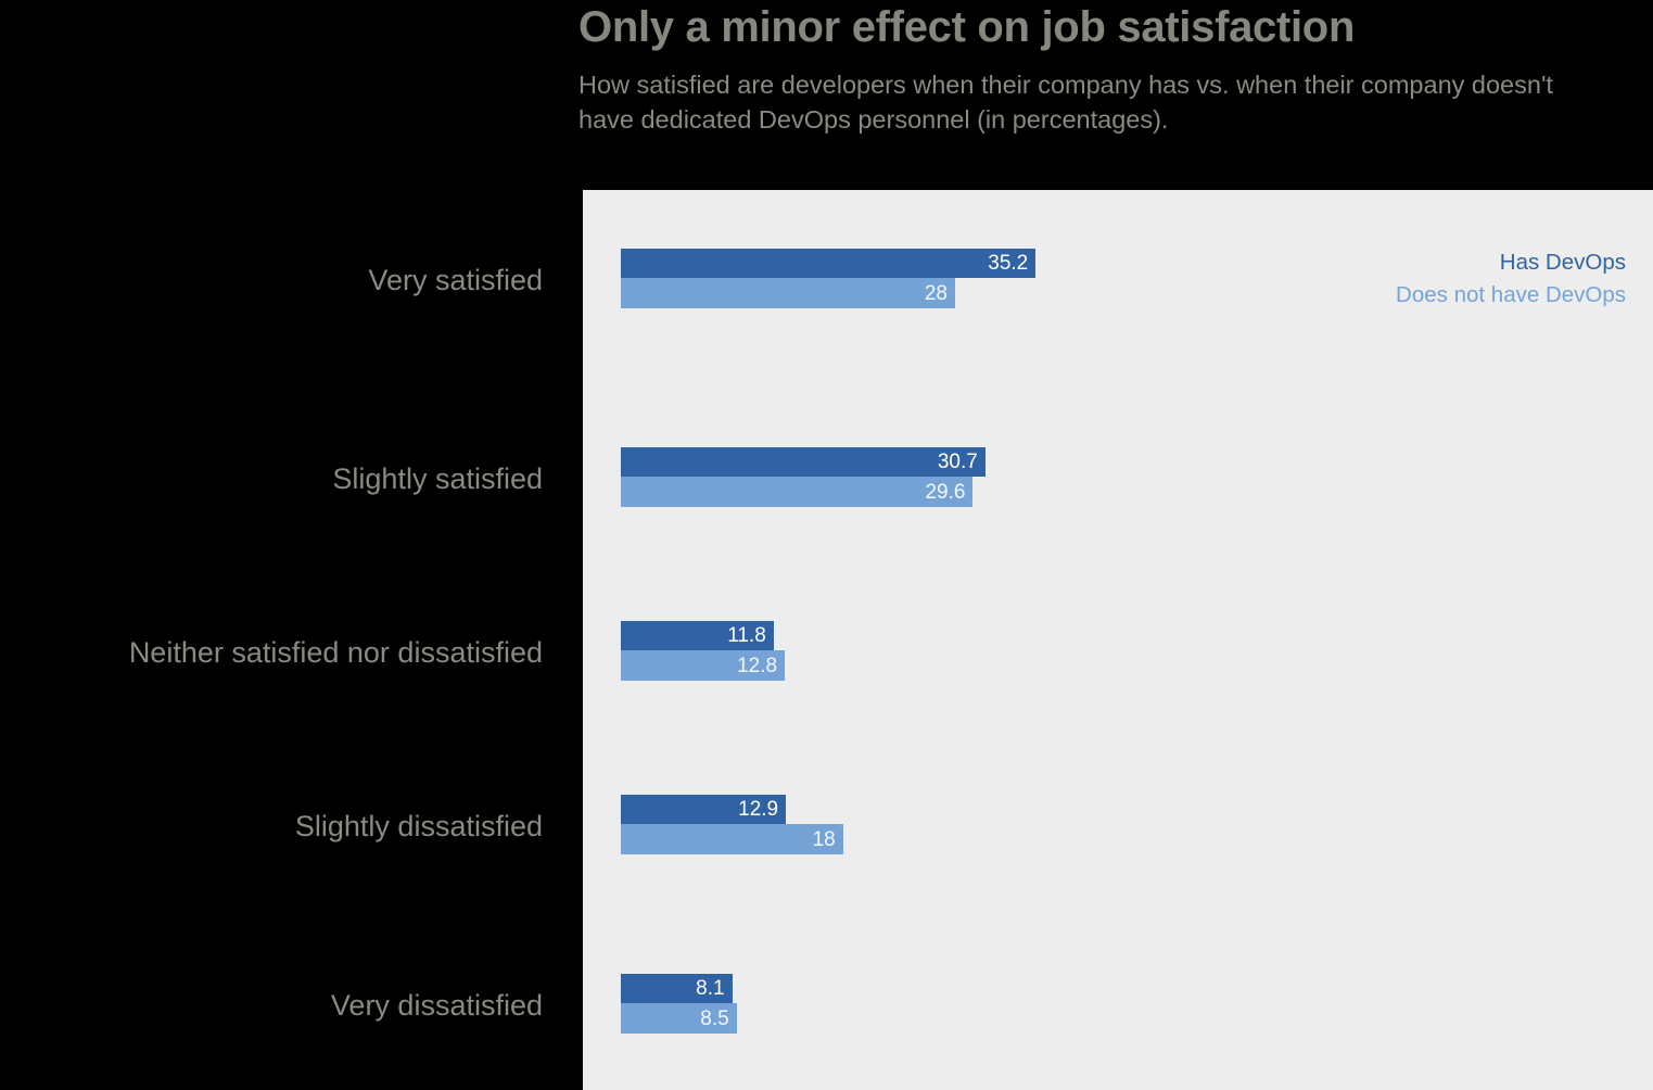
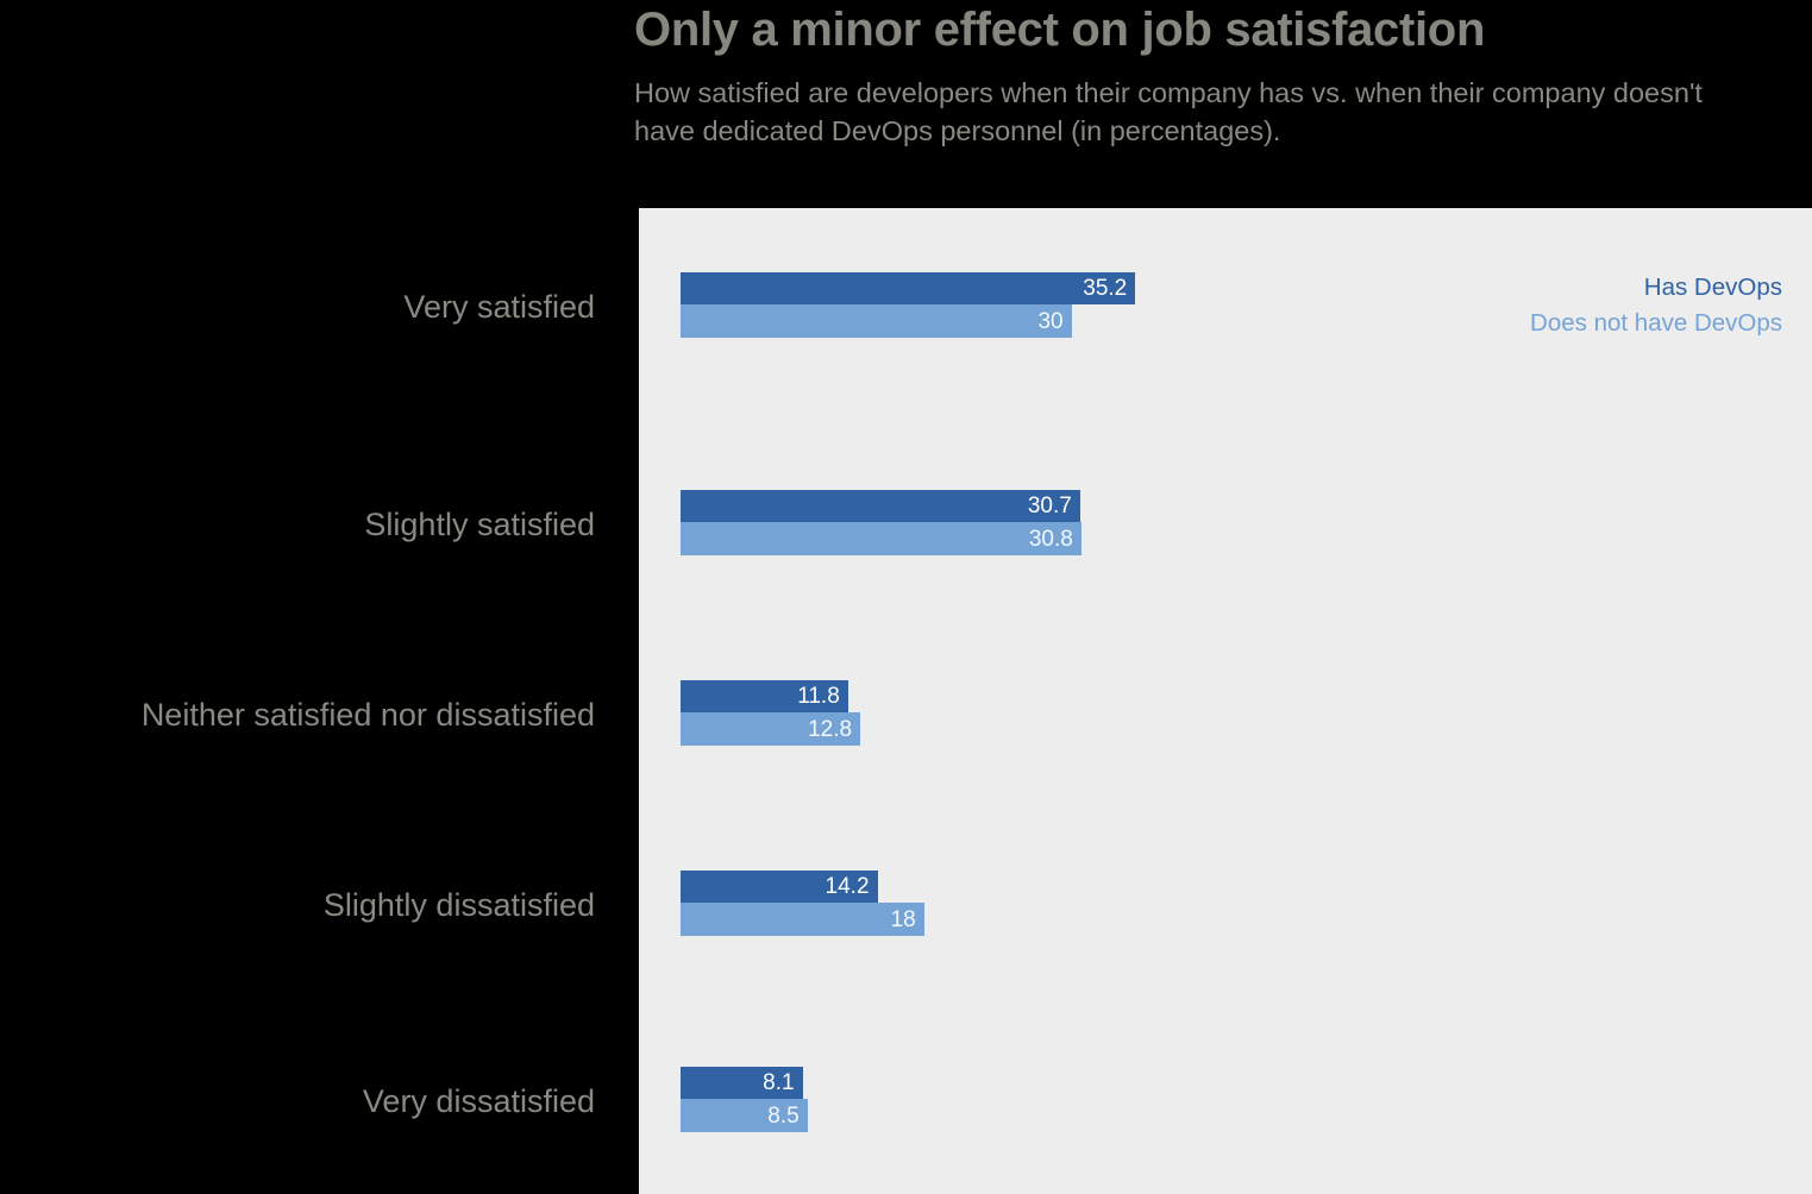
Does not have DevOps/Very satisfied: 28 -> 30
Does not have DevOps/Slightly satisfied: 29.6 -> 30.8
Has DevOps/Slightly dissatisfied: 12.9 -> 14.2
